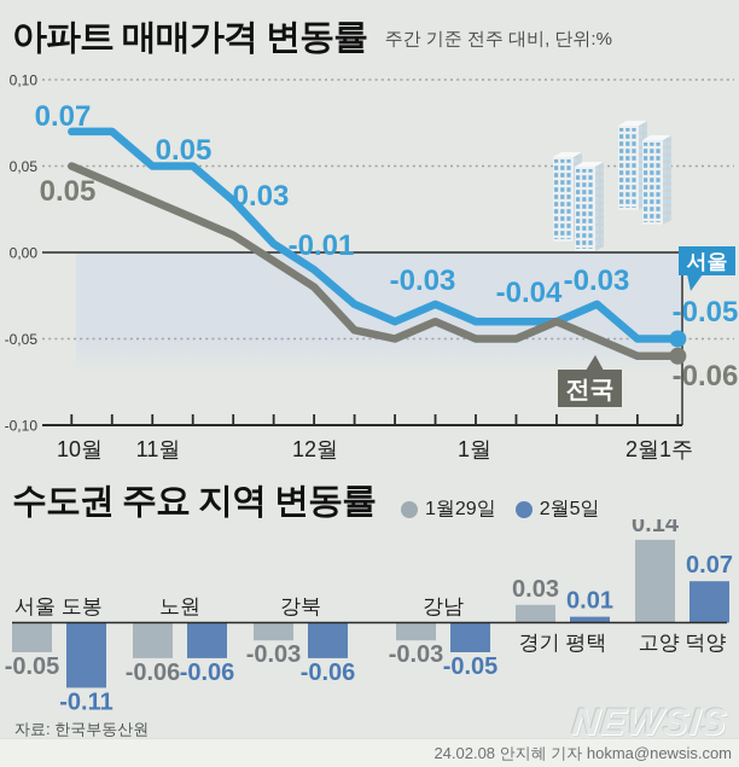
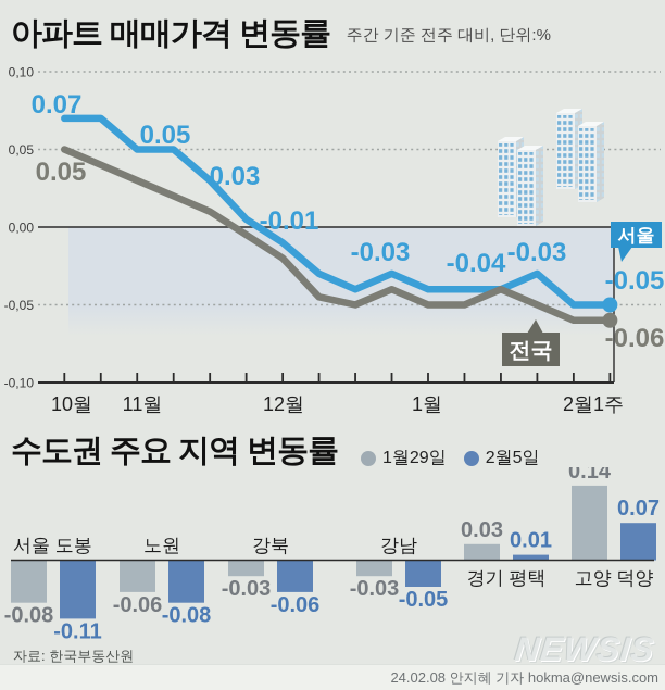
수도권 주요 지역 변동률/1월29일/서울 도봉: -0.05 -> -0.08
수도권 주요 지역 변동률/2월5일/노원: -0.06 -> -0.08
